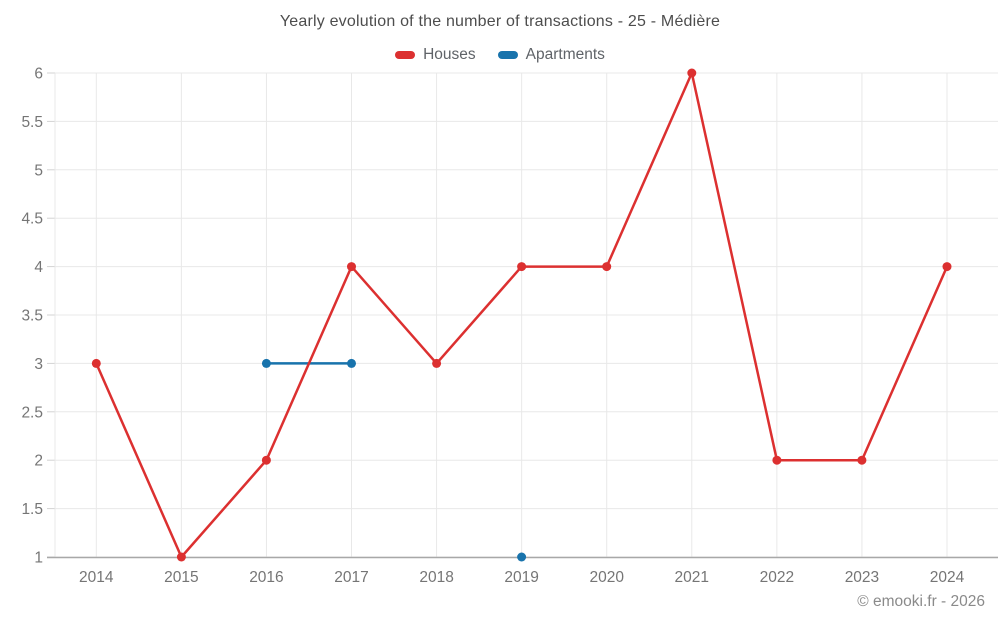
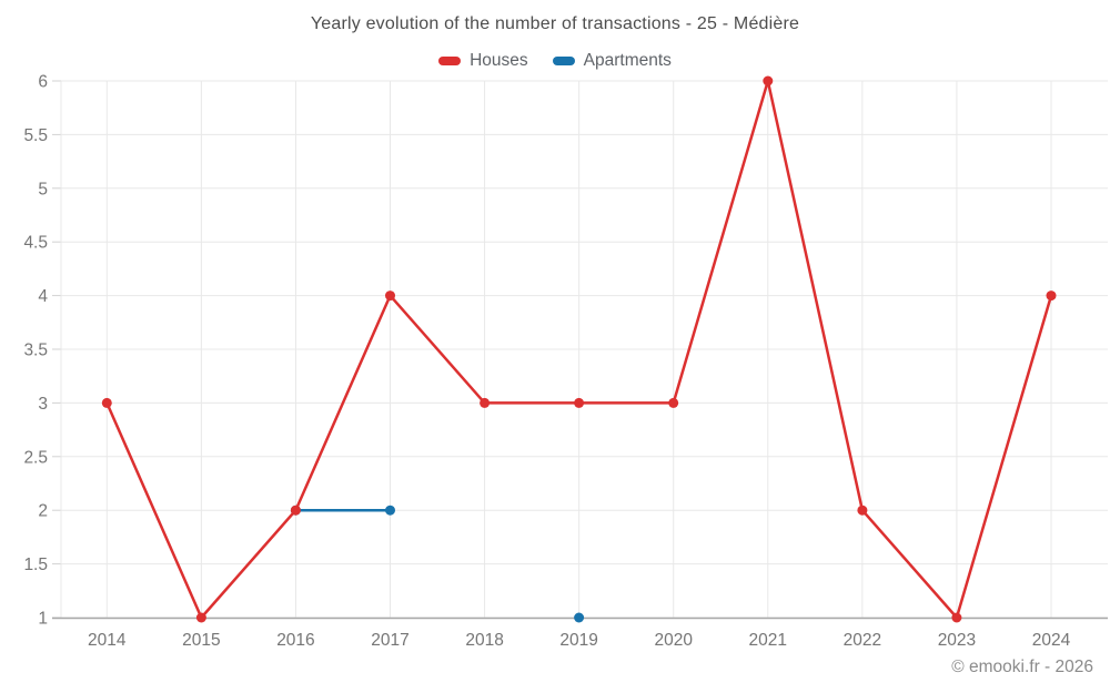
Apartments/2016: 3 -> 2
Apartments/2017: 3 -> 2
Houses/2019: 4 -> 3
Houses/2020: 4 -> 3
Houses/2023: 2 -> 1
